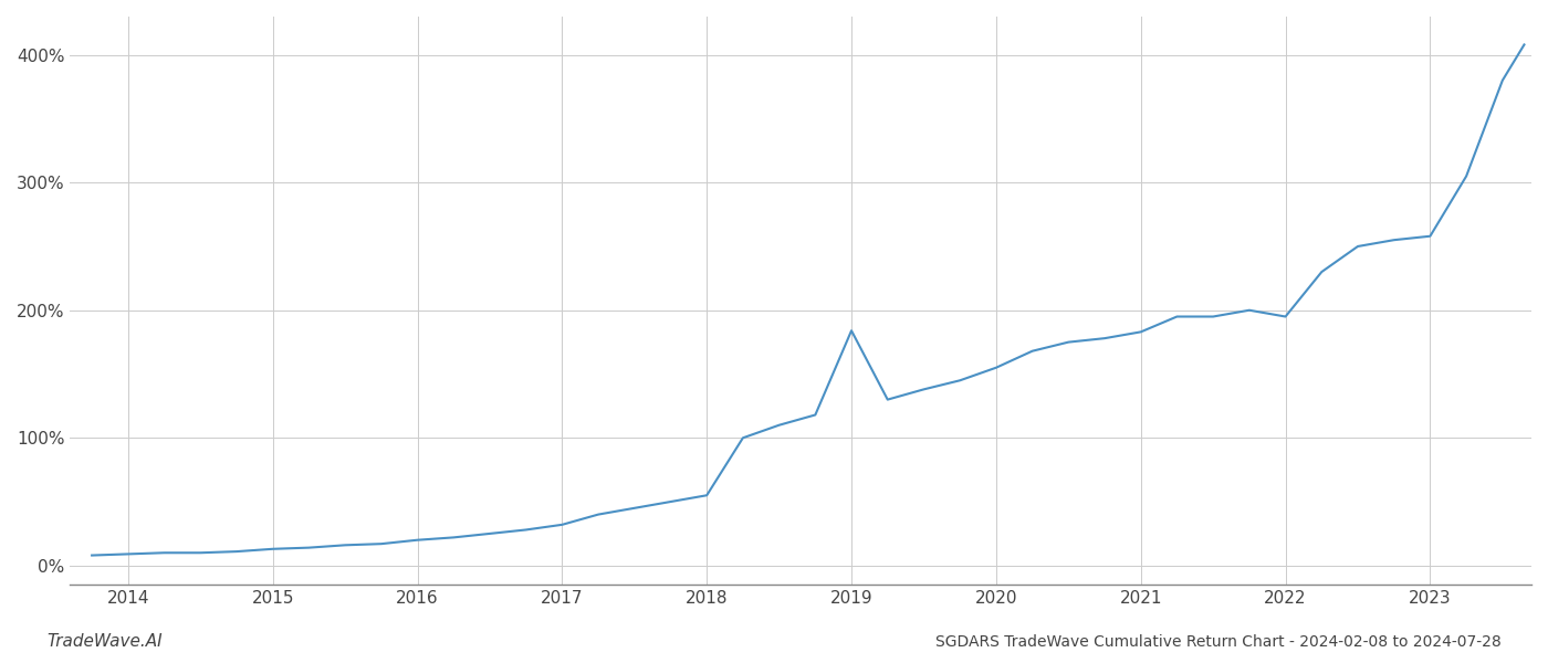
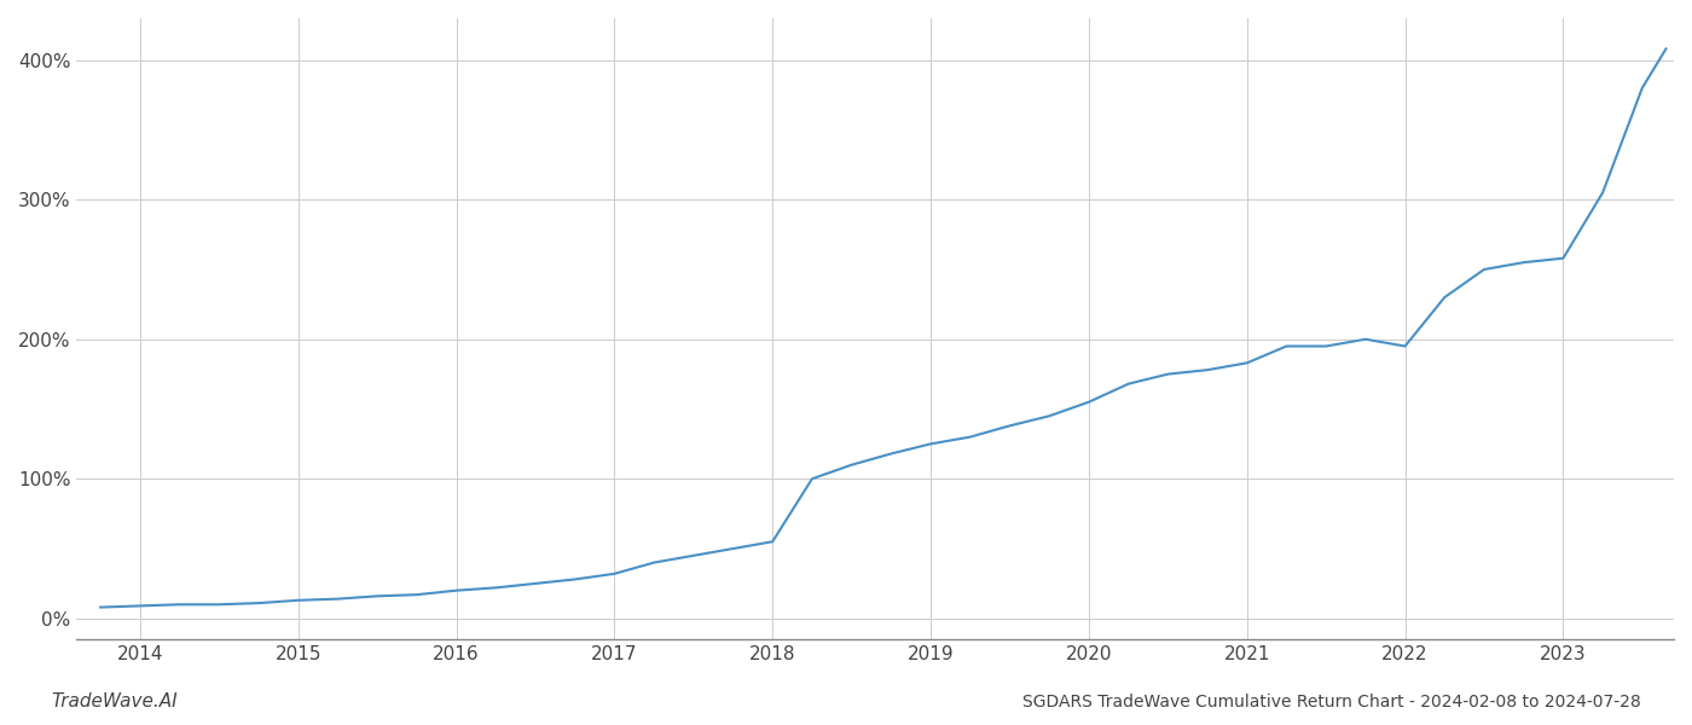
2019: 184% -> 125%
